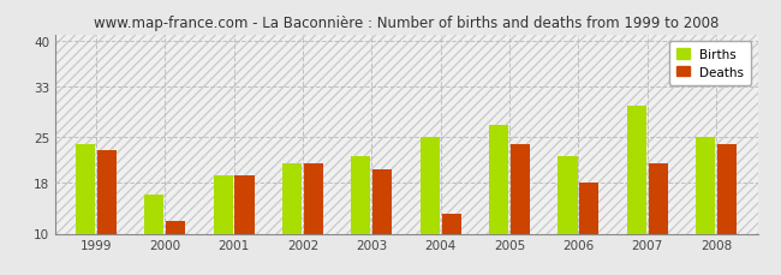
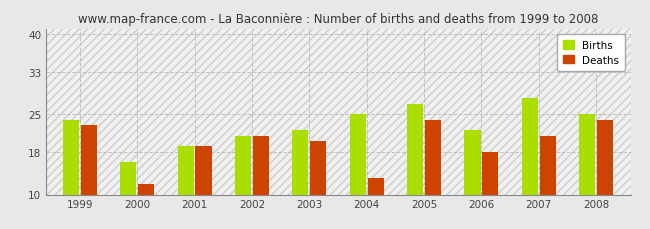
Births/2007: 30 -> 28
